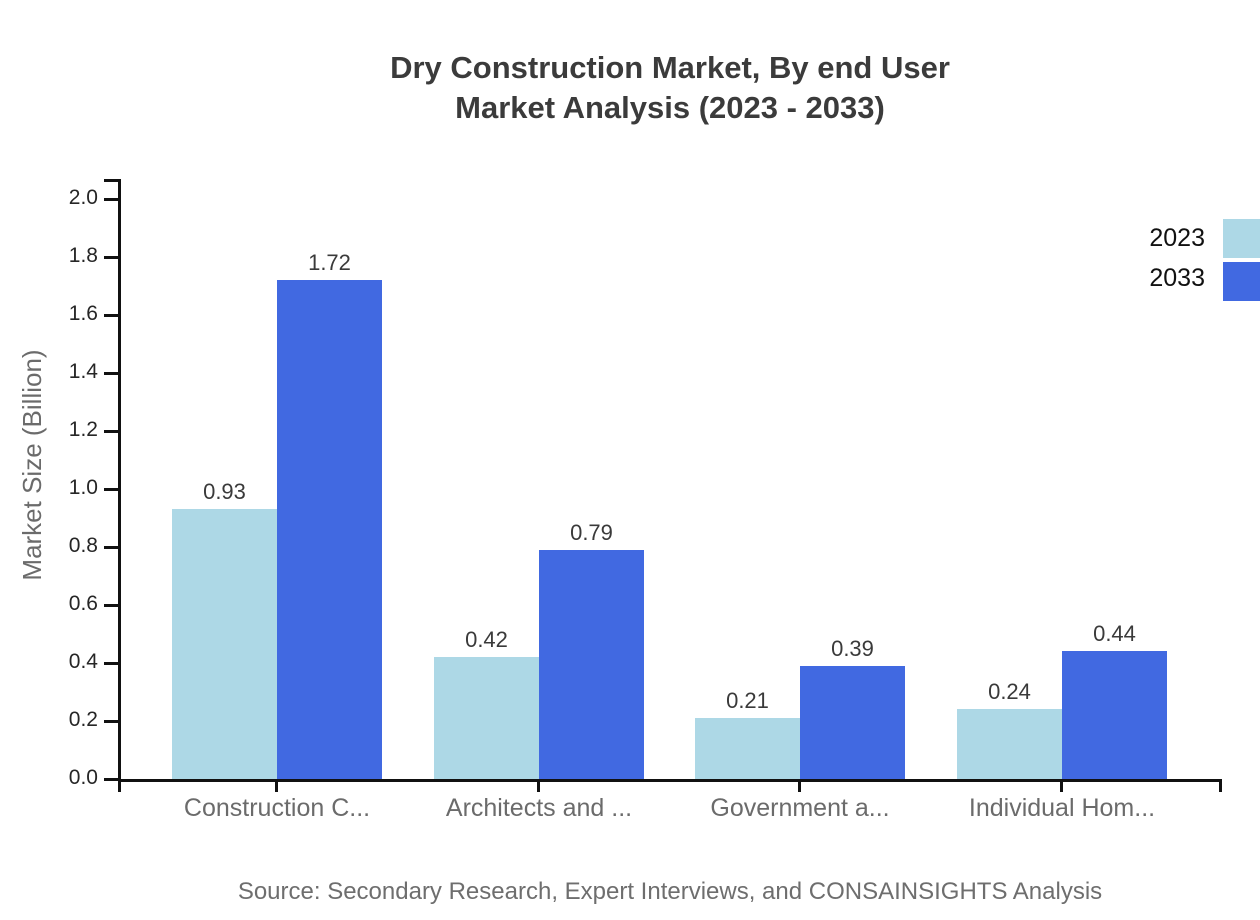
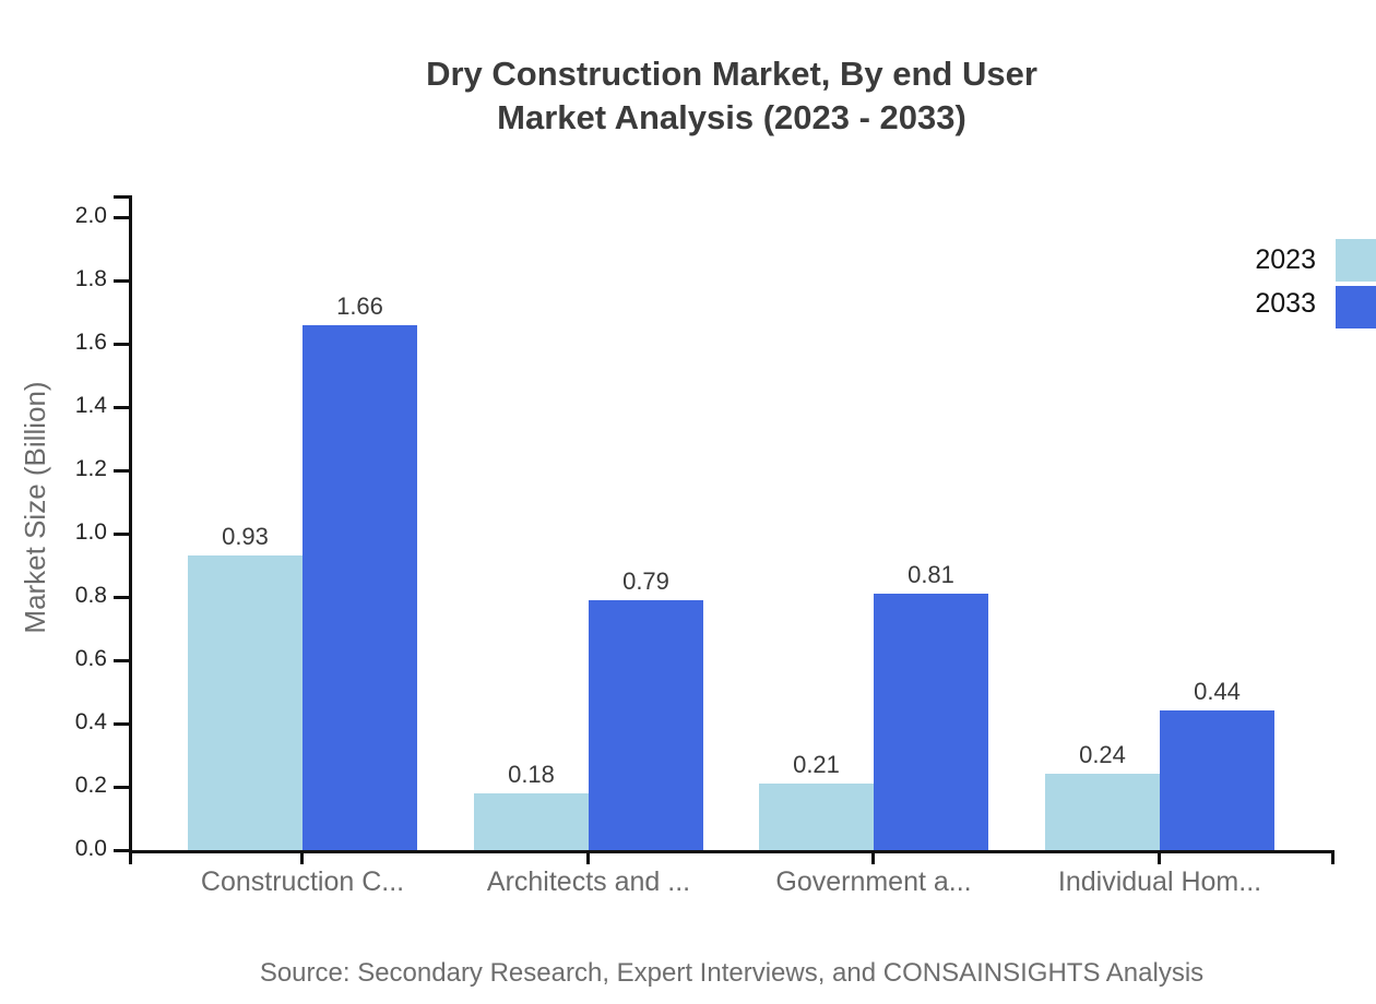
2033/Construction C...: 1.72 -> 1.66
2023/Architects and ...: 0.42 -> 0.18
2033/Government a...: 0.39 -> 0.81
